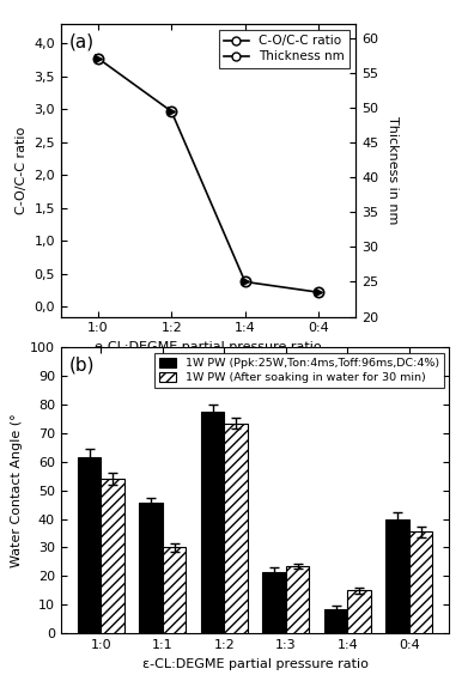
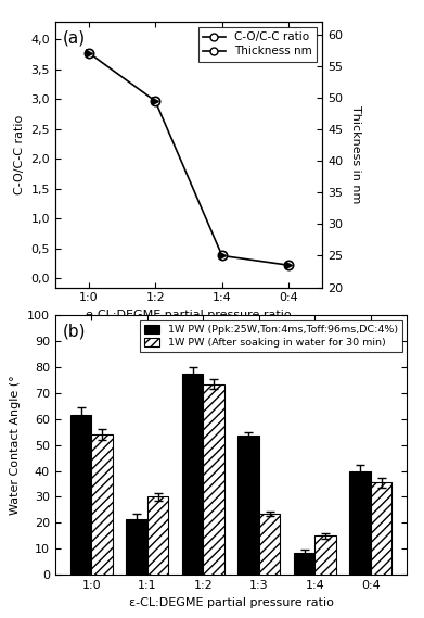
1W PW (Ppk:25W,Ton:4ms,Toff:96ms,DC:4%)/1:1: 45.5 -> 21.5
1W PW (Ppk:25W,Ton:4ms,Toff:96ms,DC:4%)/1:3: 21.5 -> 53.5
